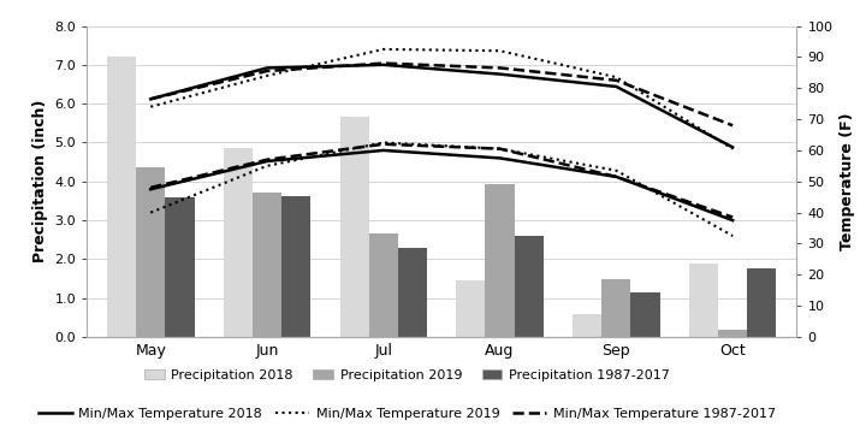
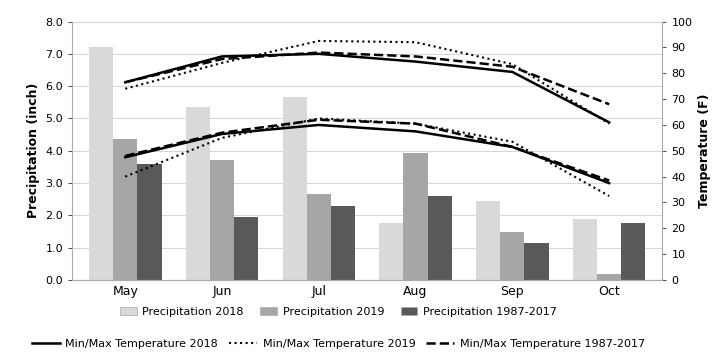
Precipitation 2018/Jun: 4.85 -> 5.35
Precipitation 1987-2017/Jun: 3.63 -> 1.95
Precipitation 2018/Aug: 1.45 -> 1.75
Precipitation 2018/Sep: 0.60 -> 2.45
